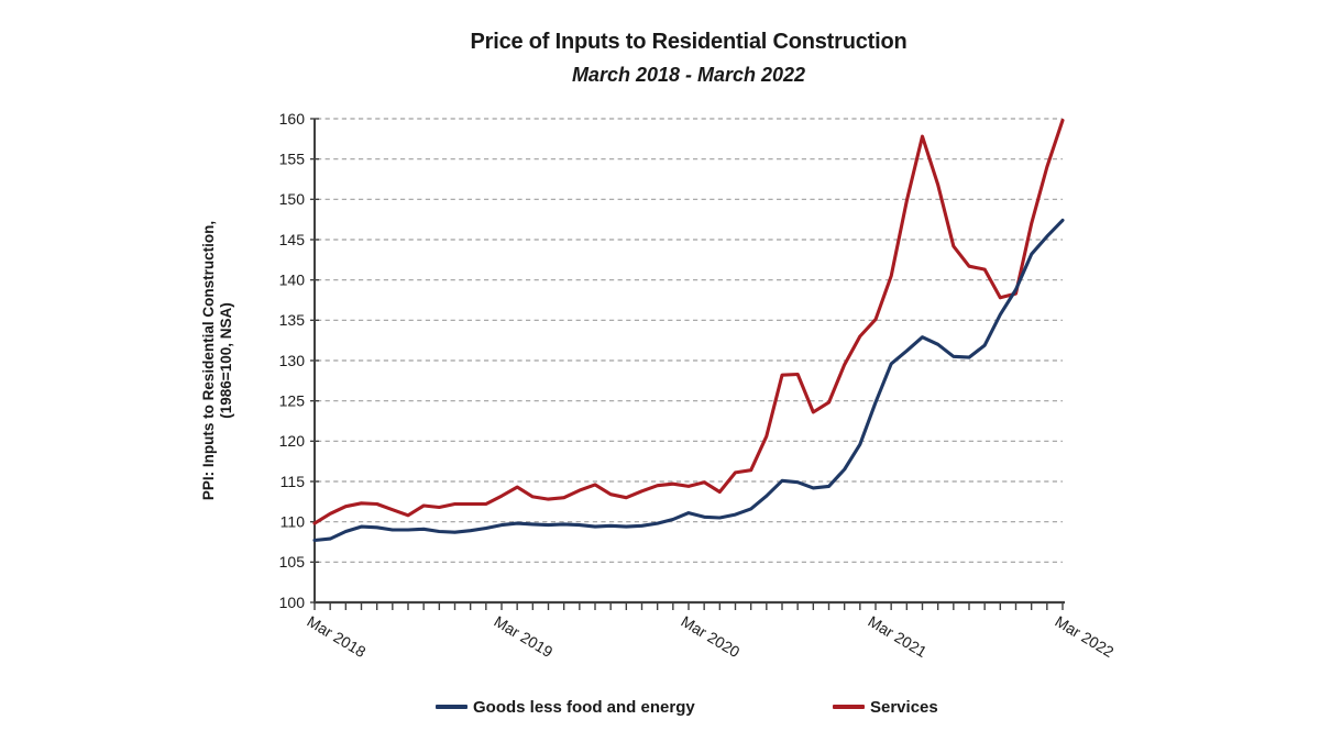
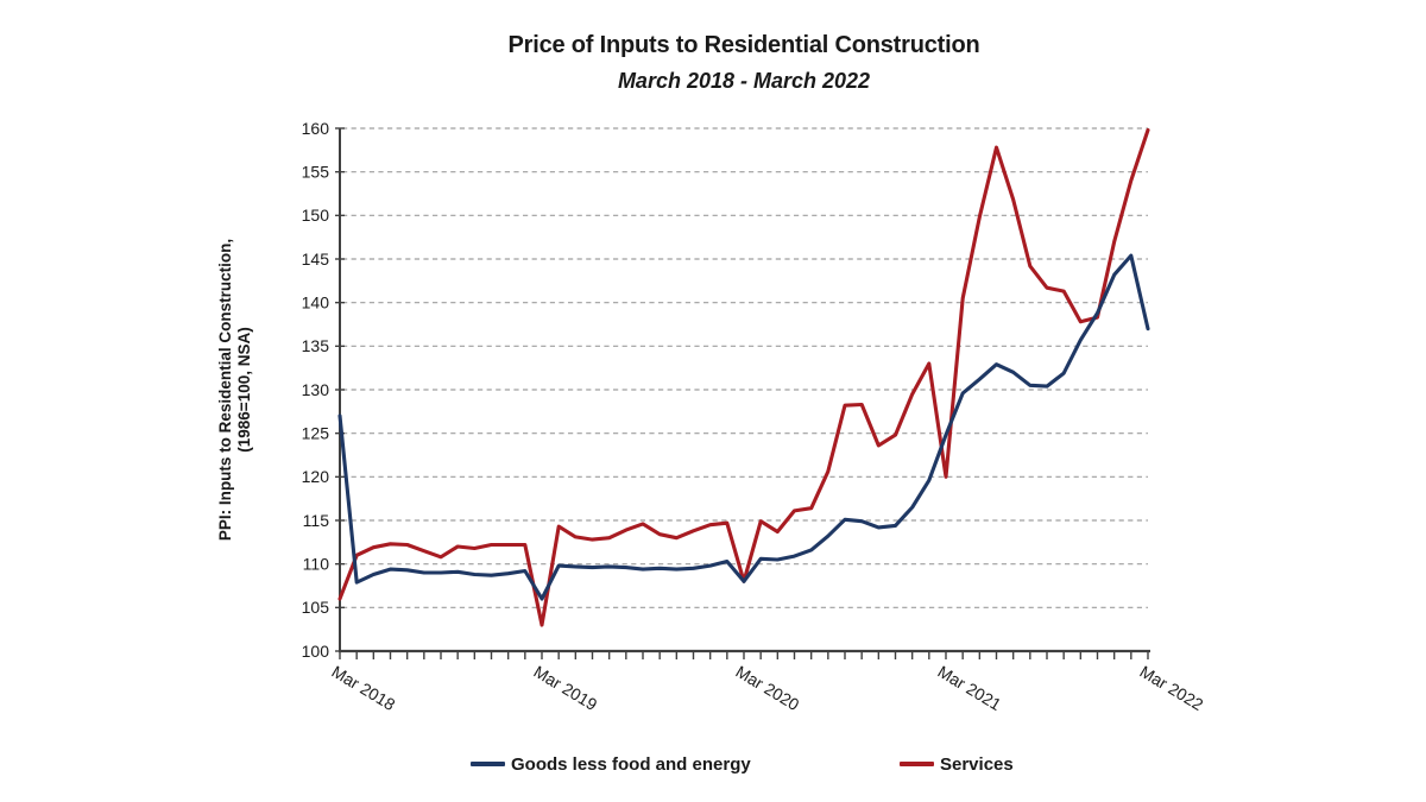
Goods less food and energy/Mar 2018: 108 -> 127
Services/Mar 2018: 110 -> 106
Goods less food and energy/Mar 2019: 110 -> 106
Services/Mar 2019: 113 -> 103
Goods less food and energy/Mar 2020: 111 -> 108
Services/Mar 2020: 114 -> 108
Services/Mar 2021: 135 -> 120
Goods less food and energy/Mar 2022: 147 -> 137
